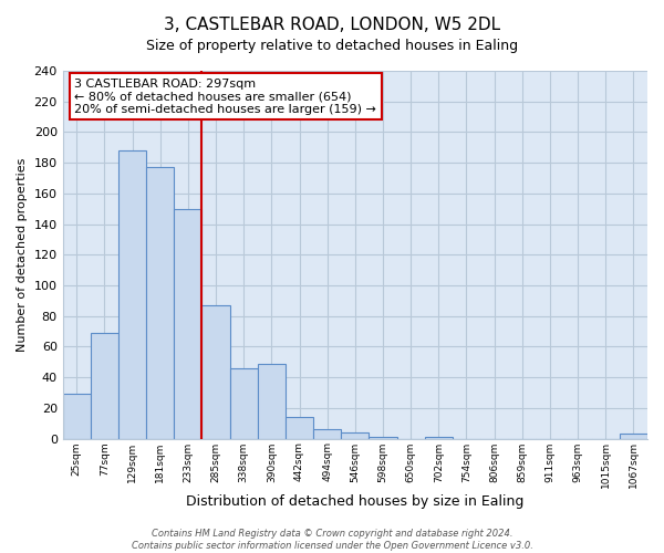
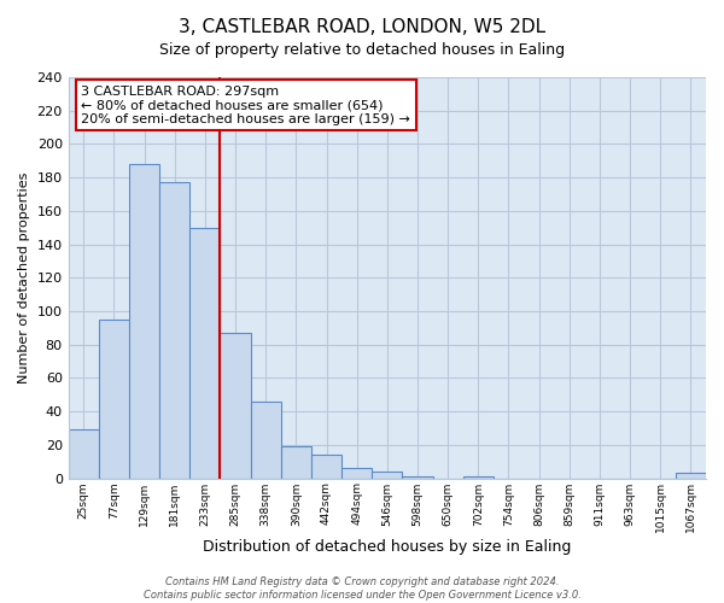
77sqm: 69 -> 95
390sqm: 49 -> 19
